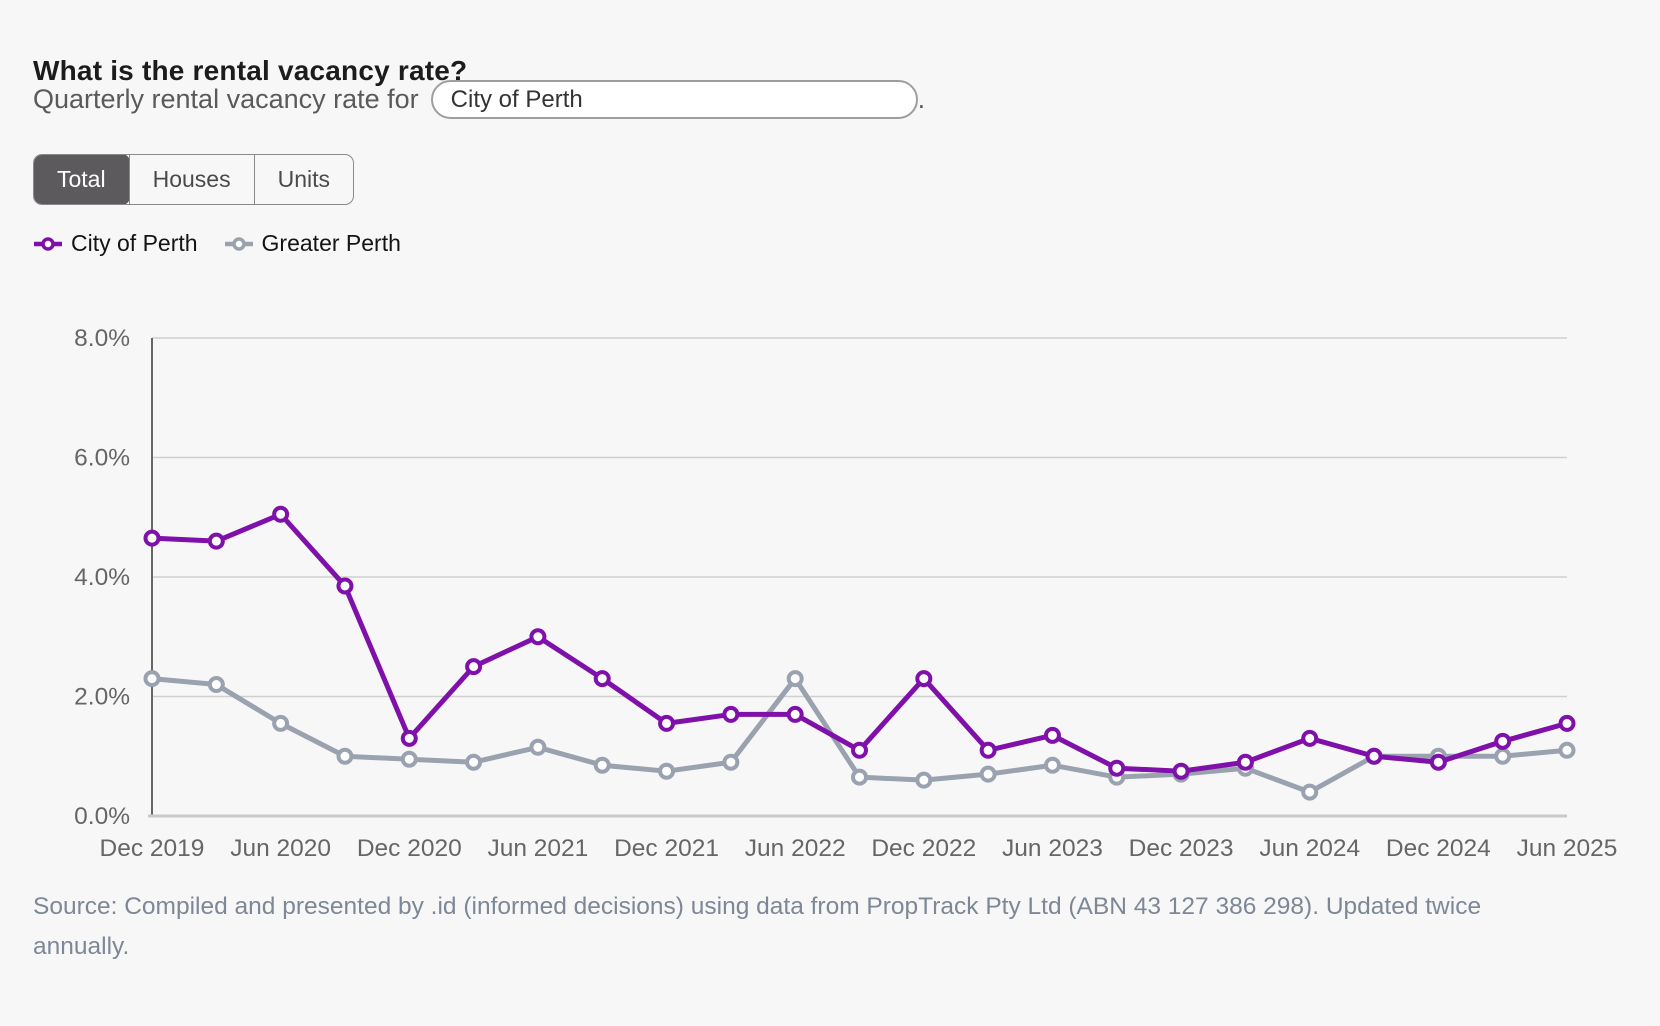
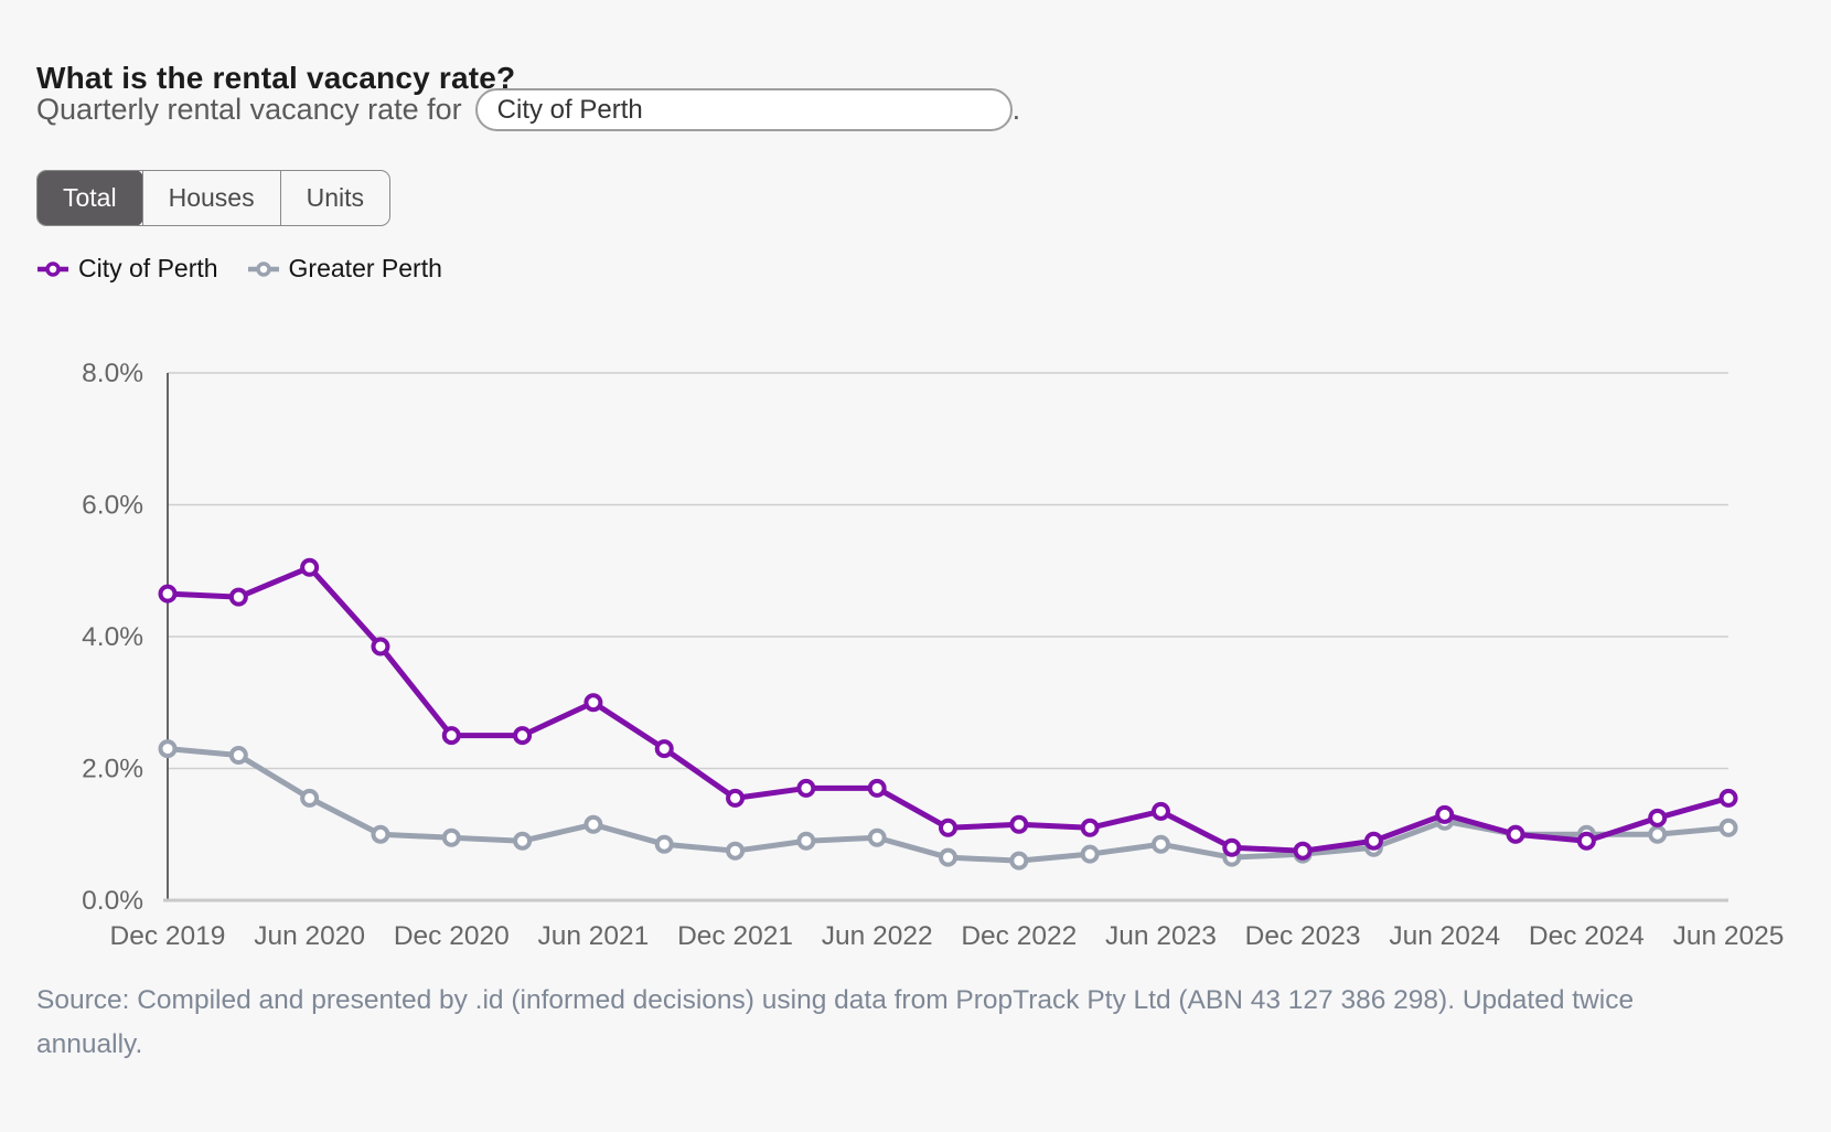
City of Perth/Dec 2020: 1.3% -> 2.5%
Greater Perth/Jun 2022: 2.3% -> 0.9%
City of Perth/Dec 2022: 2.3% -> 1.1%
Greater Perth/Jun 2024: 0.4% -> 1.2%
